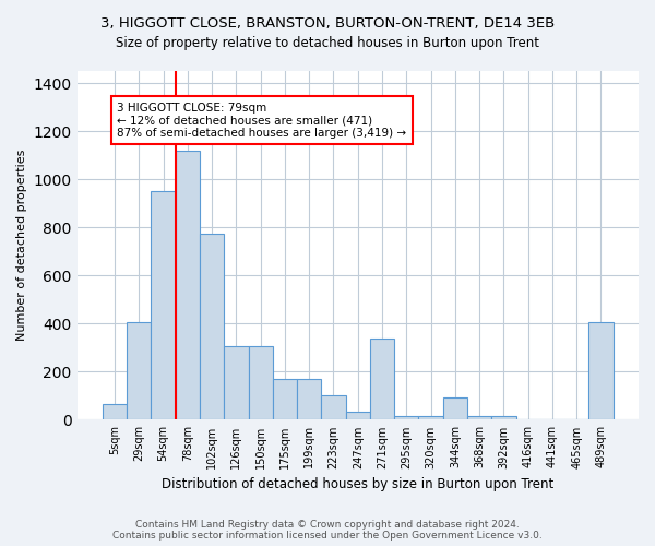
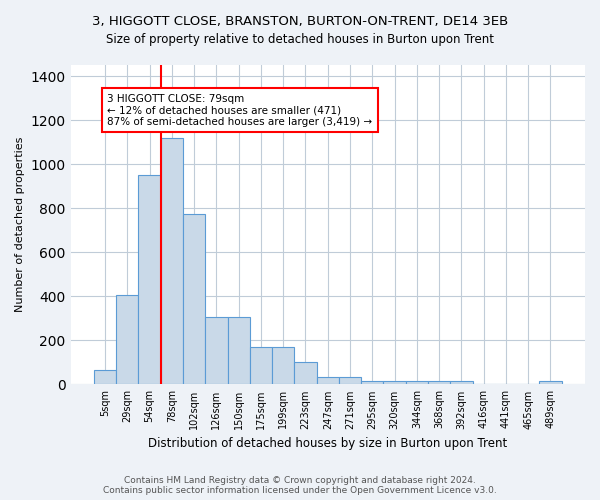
271sqm: 340 -> 35
344sqm: 95 -> 15
489sqm: 405 -> 15
